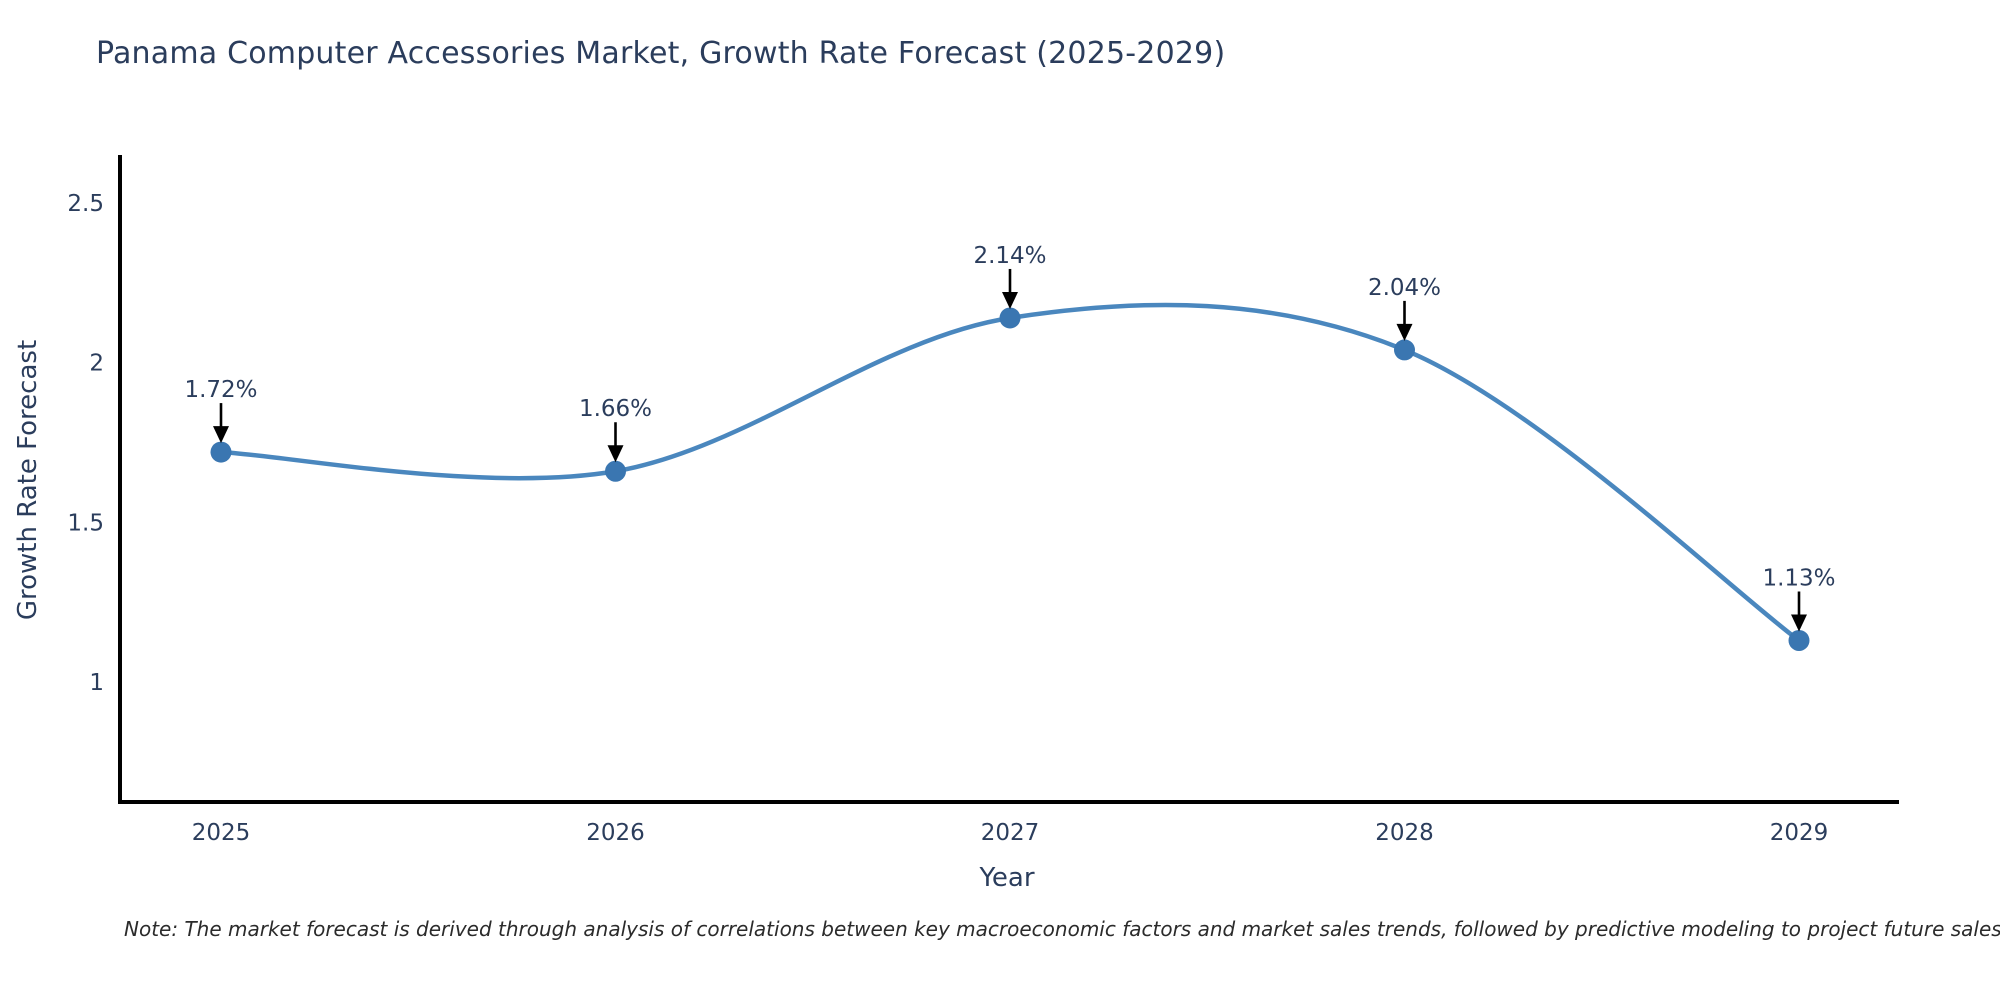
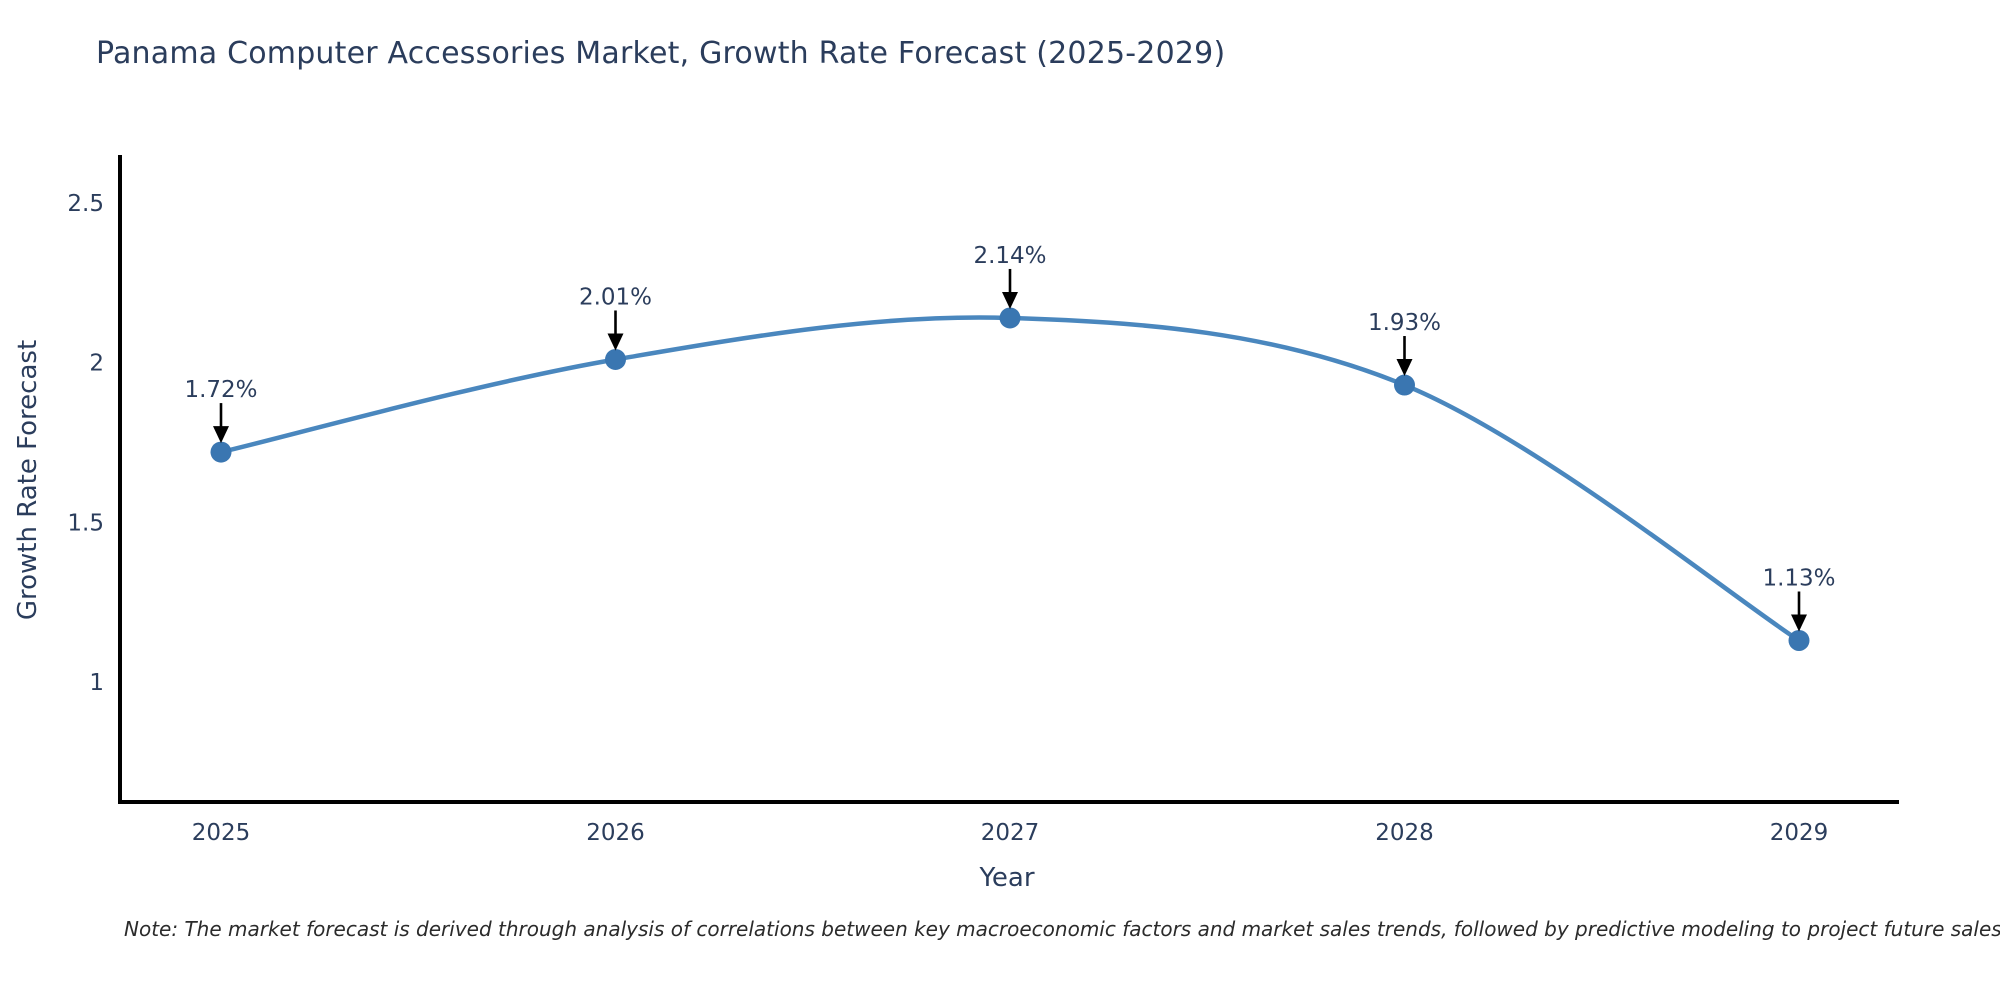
2026: 1.66% -> 2.01%
2028: 2.04% -> 1.93%
